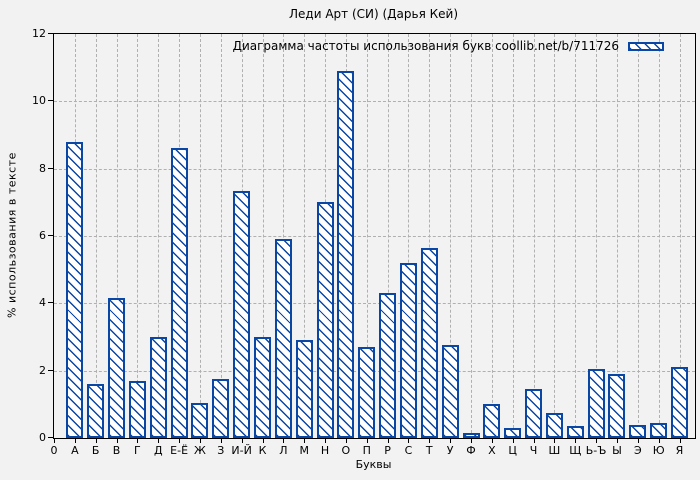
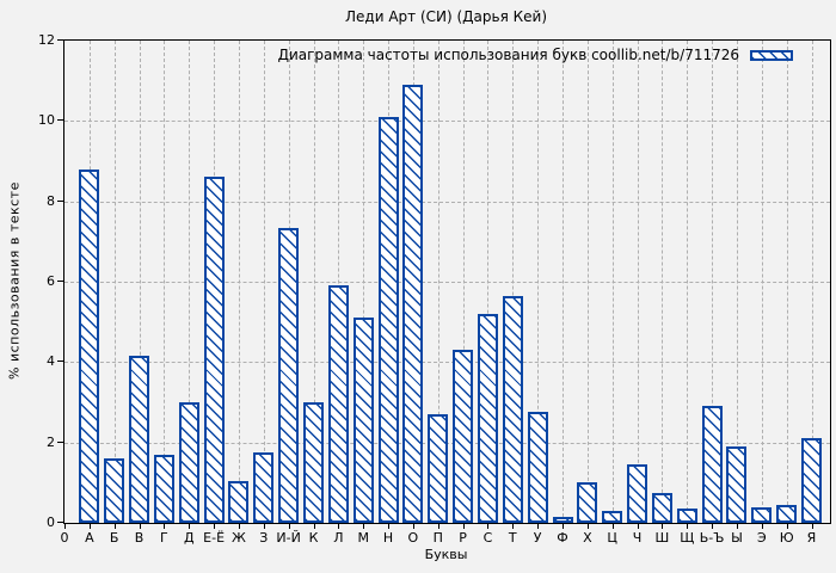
М: 2.9 -> 5.1
Н: 7.0 -> 10.1
Ь-Ъ: 2.0 -> 2.9
